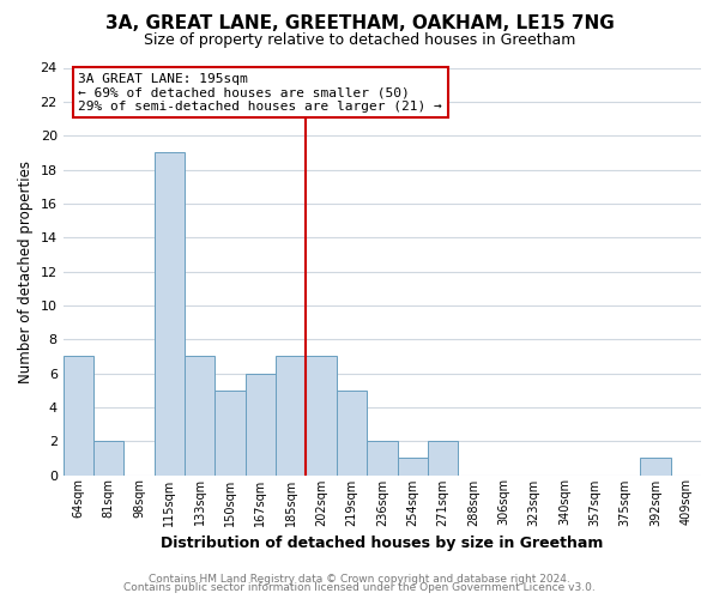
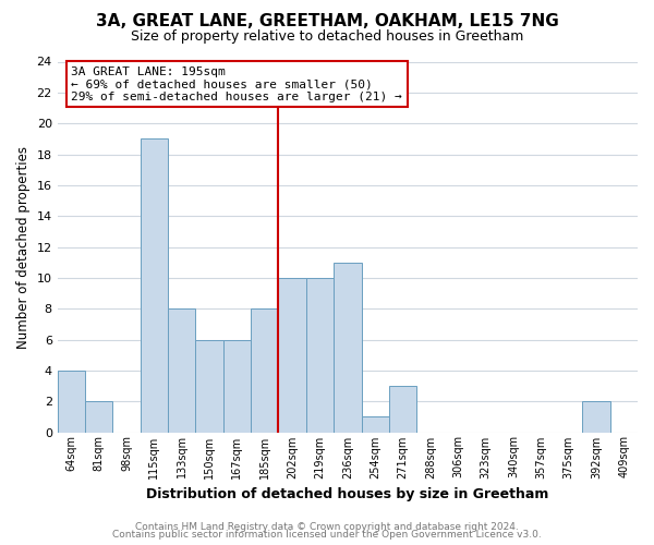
64sqm: 7 -> 4
133sqm: 7 -> 8
150sqm: 5 -> 6
185sqm: 7 -> 8
202sqm: 7 -> 10
219sqm: 5 -> 10
236sqm: 2 -> 11
271sqm: 2 -> 3
392sqm: 1 -> 2
